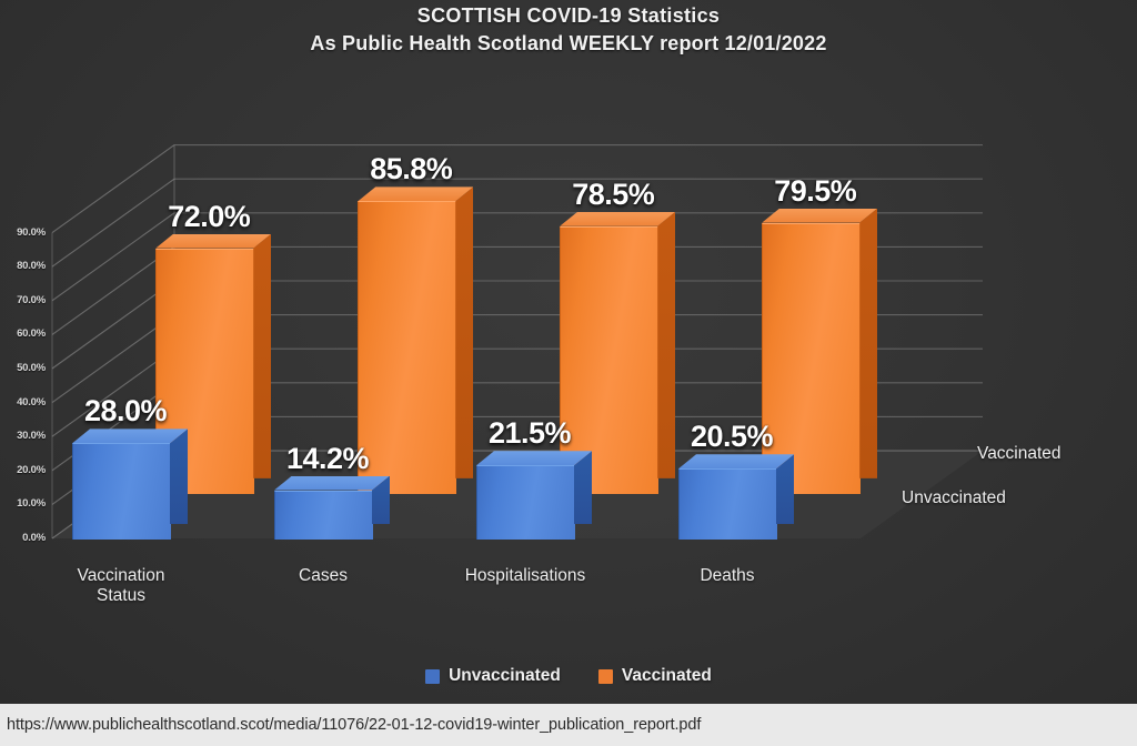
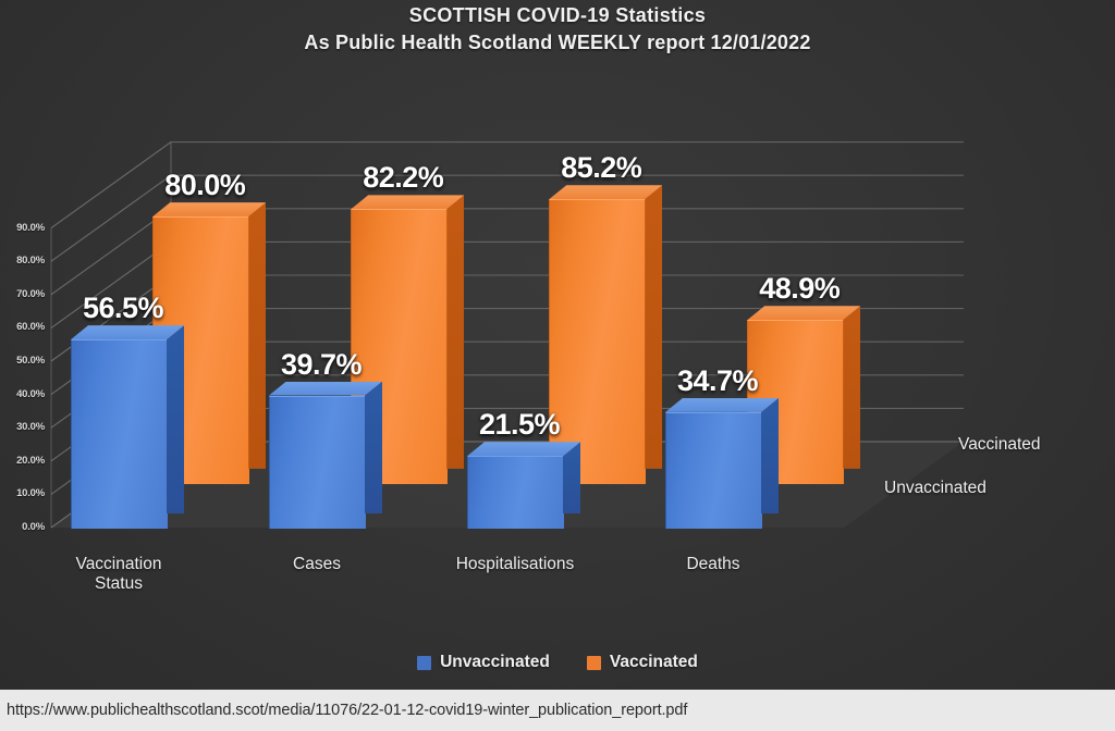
Unvaccinated/Vaccination Status: 28.0% -> 56.5%
Vaccinated/Vaccination Status: 72.0% -> 80.0%
Unvaccinated/Cases: 14.2% -> 39.7%
Vaccinated/Cases: 85.8% -> 82.2%
Vaccinated/Hospitalisations: 78.5% -> 85.2%
Unvaccinated/Deaths: 20.5% -> 34.7%
Vaccinated/Deaths: 79.5% -> 48.9%
